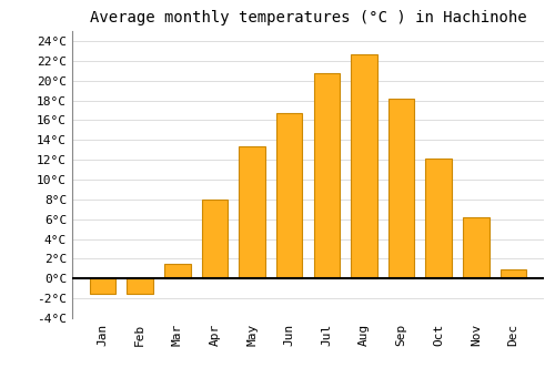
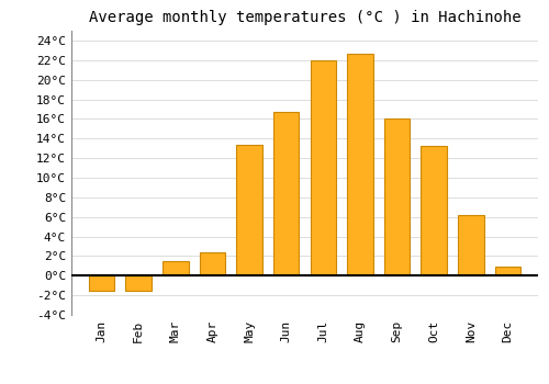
Apr: 8.0°C -> 2.4°C
Jul: 20.7°C -> 22.0°C
Sep: 18.2°C -> 16.0°C
Oct: 12.1°C -> 13.2°C
